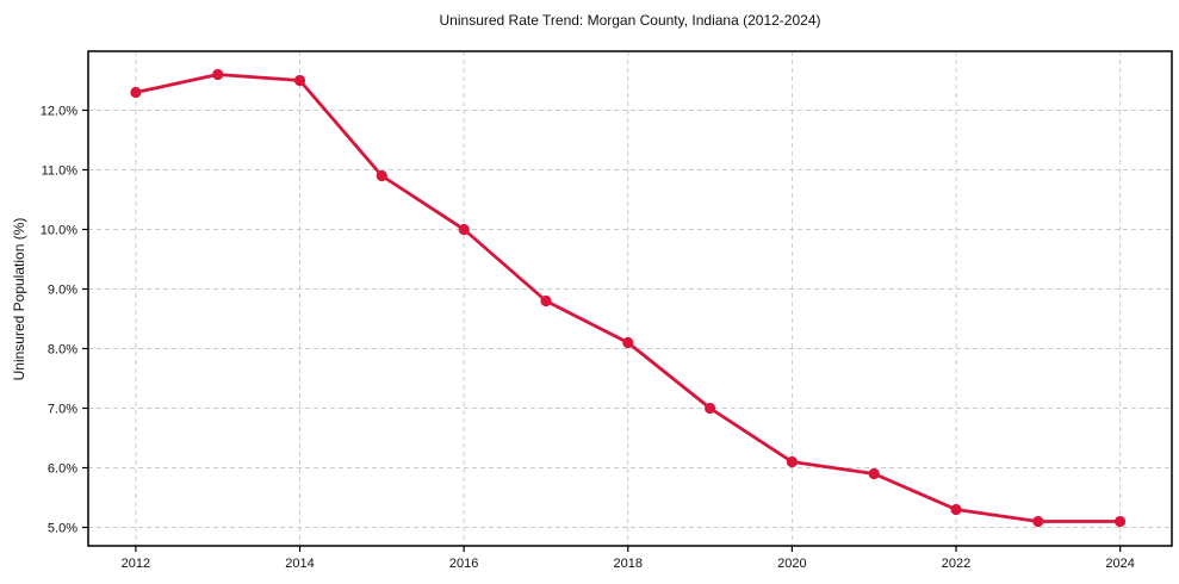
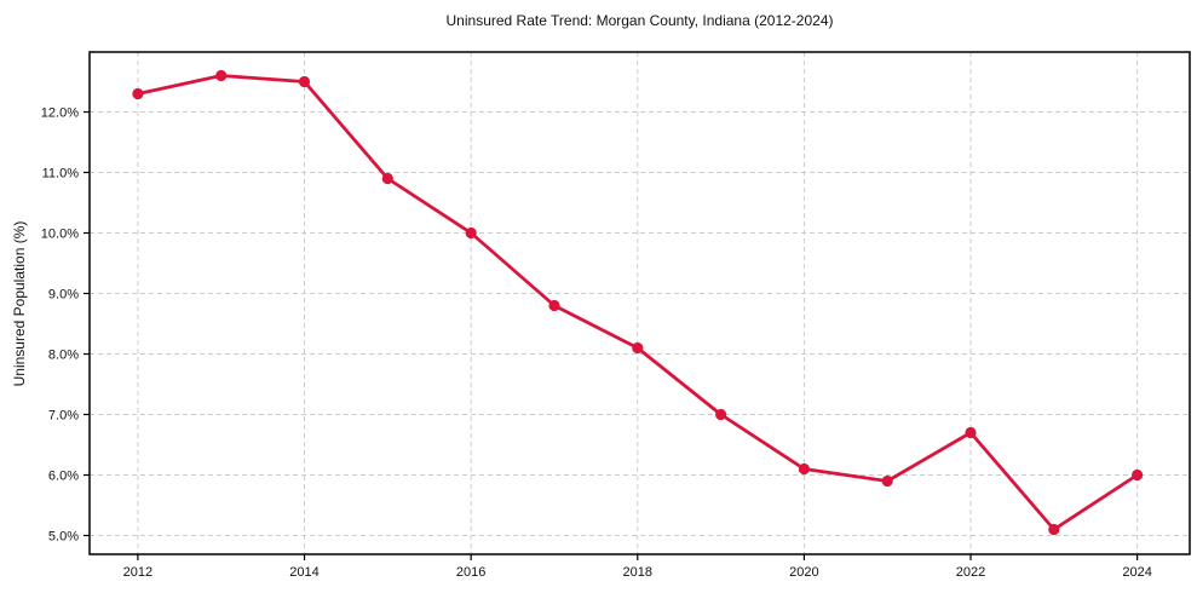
2022: 5.3% -> 6.7%
2024: 5.1% -> 6.0%
